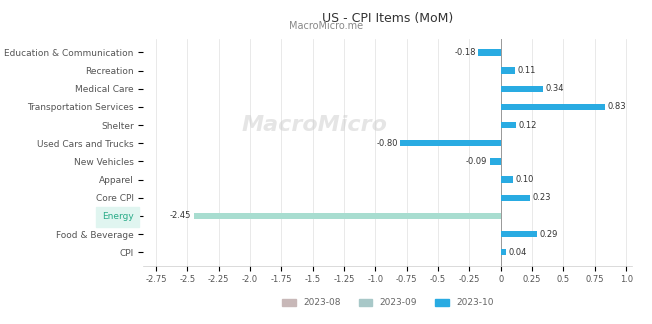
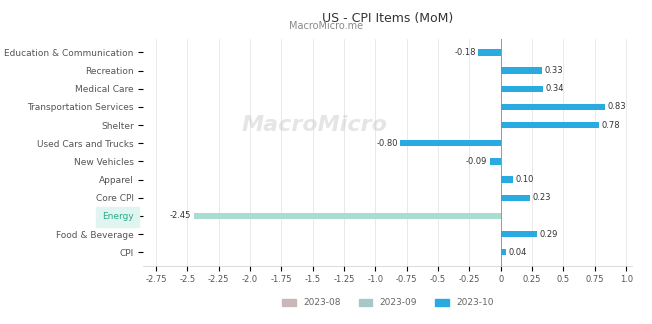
Recreation: 0.11 -> 0.33
Shelter: 0.12 -> 0.78
